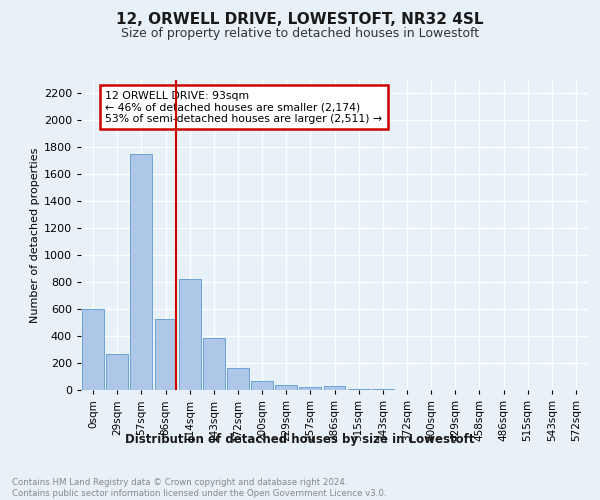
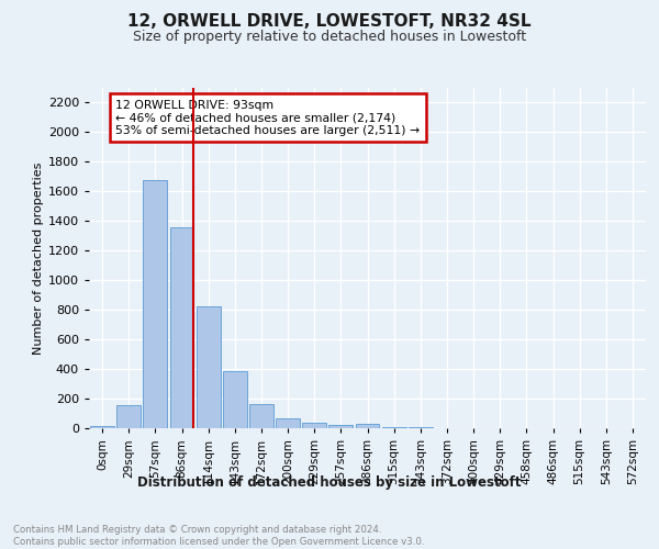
0sqm: 600 -> 20
29sqm: 270 -> 160
57sqm: 1750 -> 1680
86sqm: 530 -> 1360
